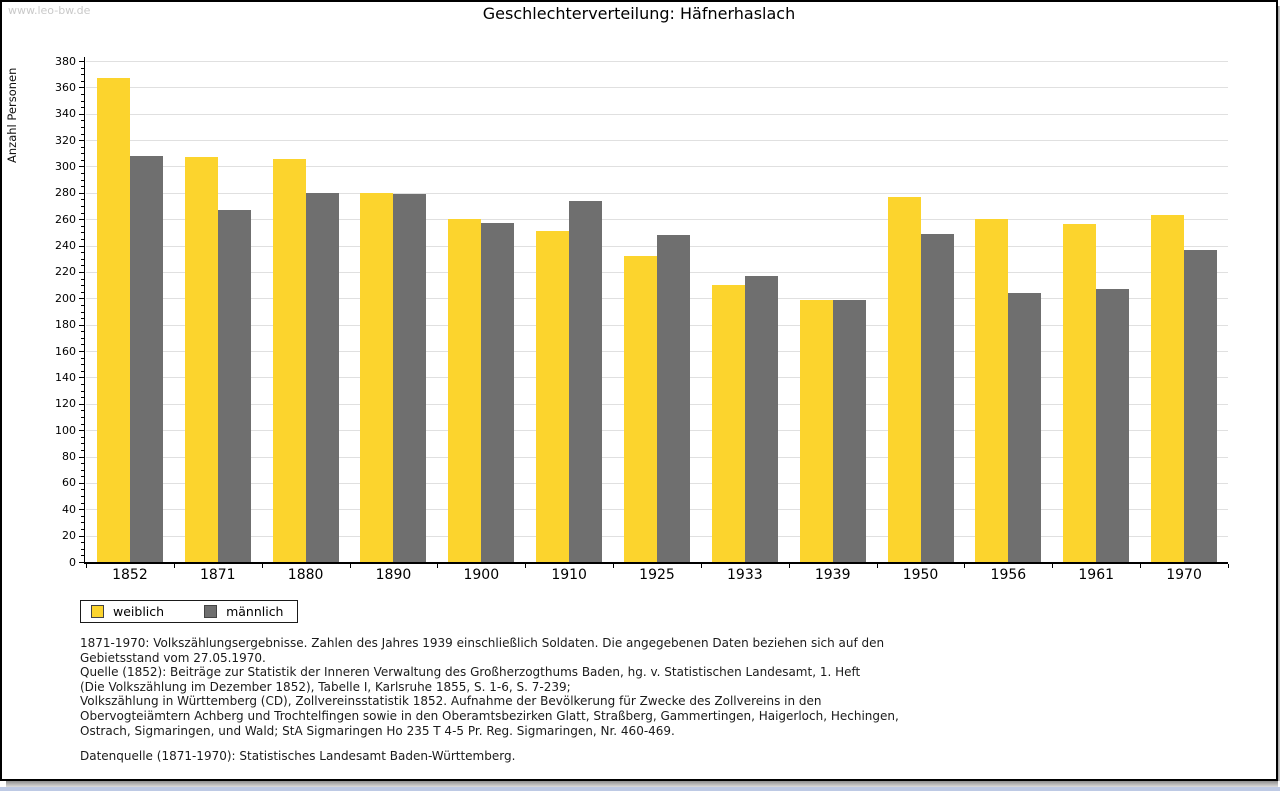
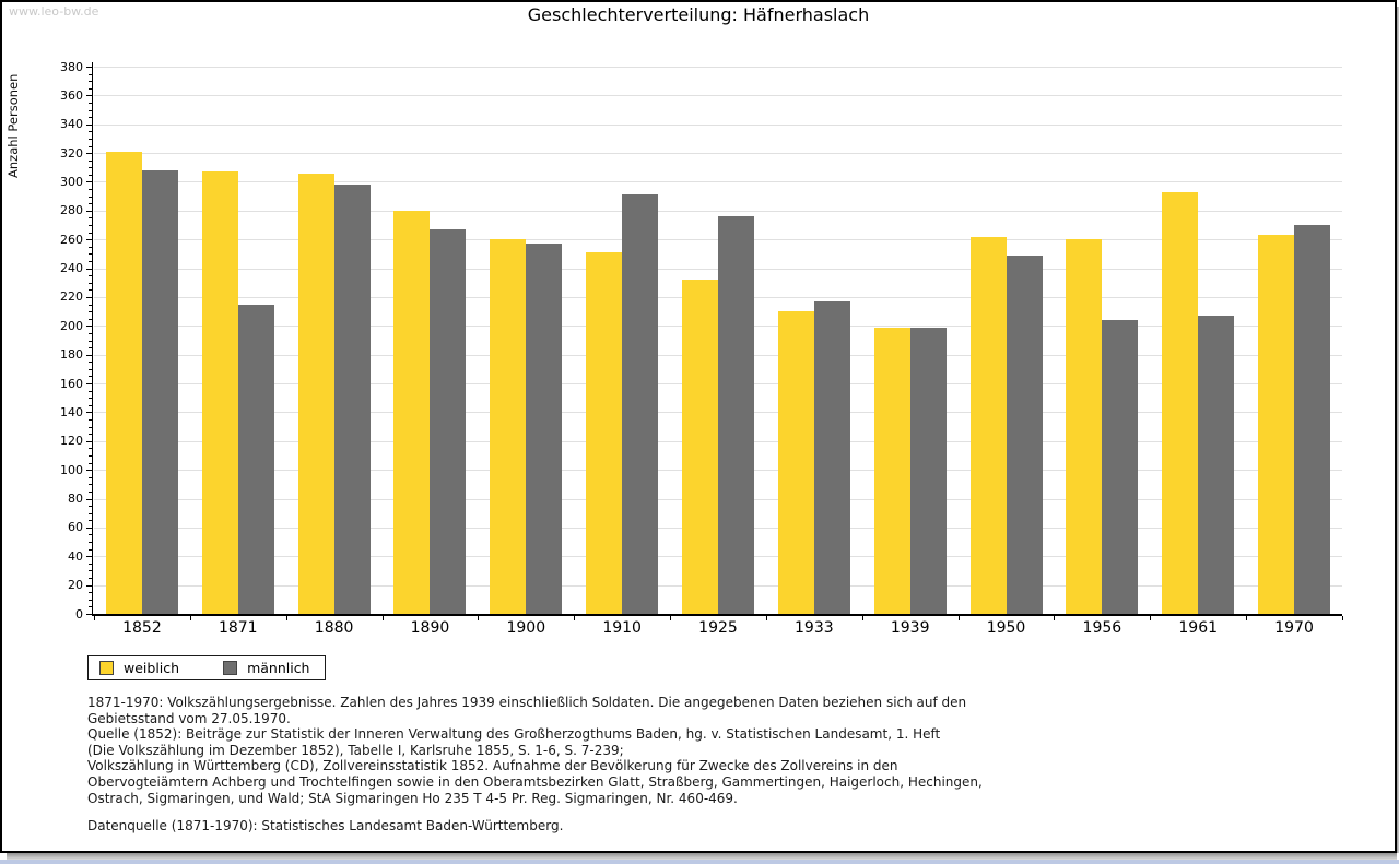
weiblich/1852: 367 -> 321
männlich/1871: 267 -> 215
männlich/1880: 280 -> 298
männlich/1890: 279 -> 267
männlich/1910: 274 -> 291
männlich/1925: 248 -> 276
weiblich/1950: 277 -> 262
weiblich/1961: 256 -> 293
männlich/1970: 237 -> 270
